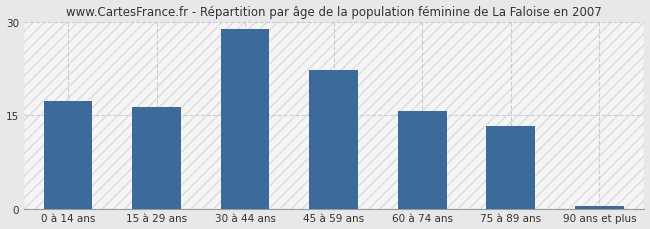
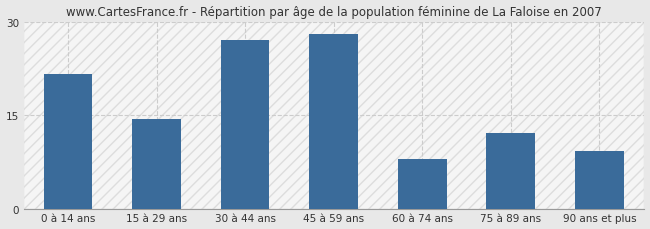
0 à 14 ans: 17.2 -> 21.6
15 à 29 ans: 16.3 -> 14.4
30 à 44 ans: 28.8 -> 27.0
45 à 59 ans: 22.3 -> 28.0
60 à 74 ans: 15.6 -> 8.0
75 à 89 ans: 13.3 -> 12.2
90 ans et plus: 0.4 -> 9.2
